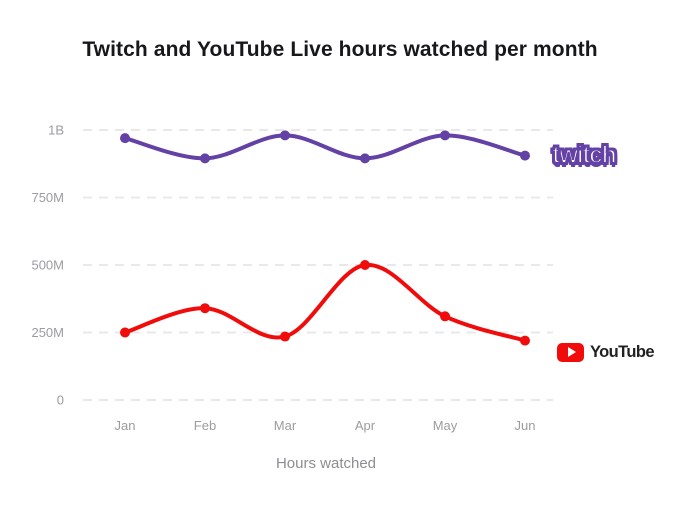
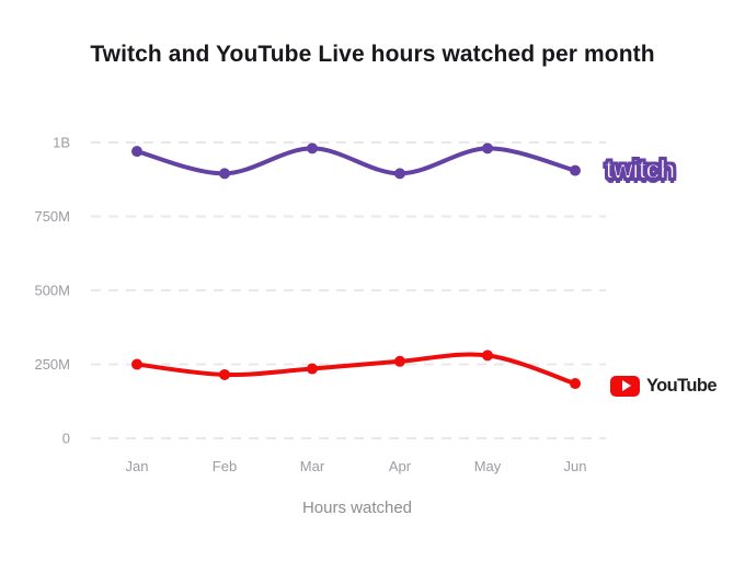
YouTube/Feb: 340M -> 220M
YouTube/Apr: 500M -> 260M
YouTube/May: 310M -> 280M
YouTube/Jun: 220M -> 180M
